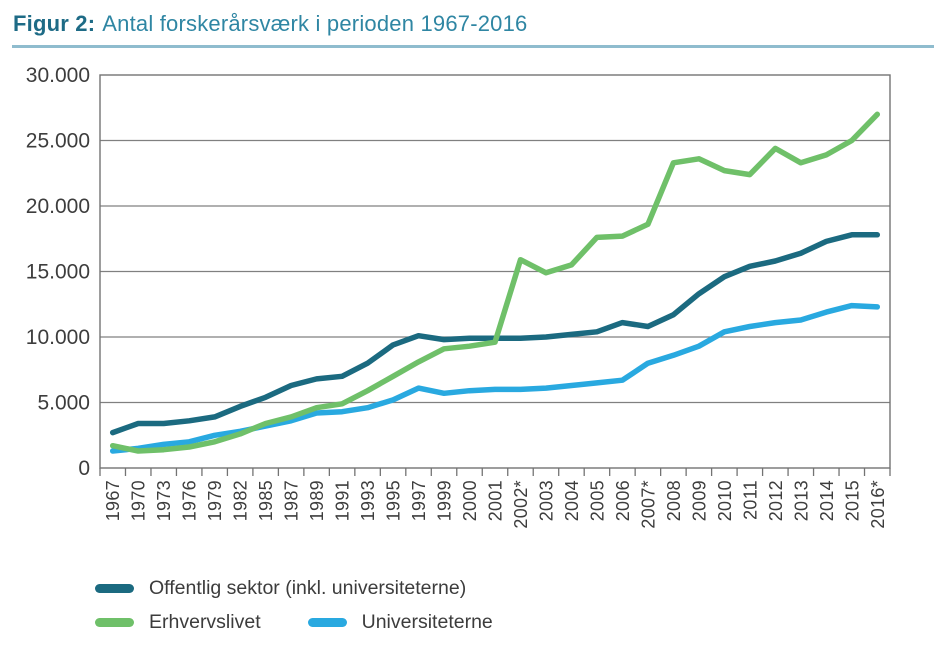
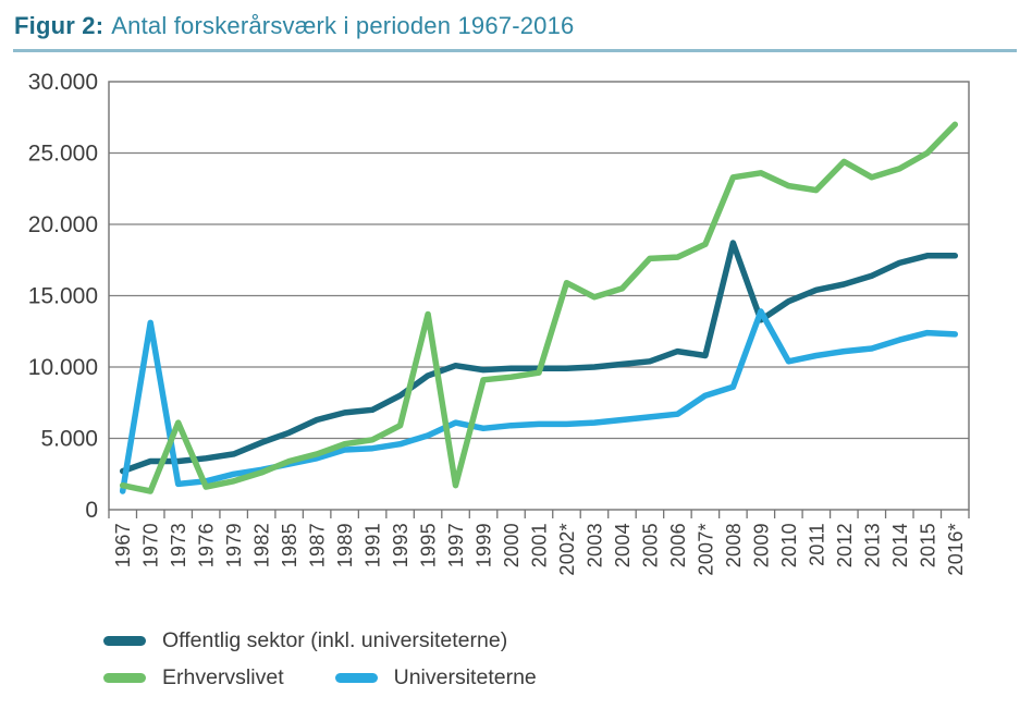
Universiteterne/1970: 1500 -> 13100
Erhvervslivet/1973: 1400 -> 6100
Erhvervslivet/1995: 7000 -> 13700
Erhvervslivet/1997: 8100 -> 1700
Offentlig sektor (inkl. universiteterne)/2008: 11700 -> 18700
Universiteterne/2009: 9300 -> 13900
